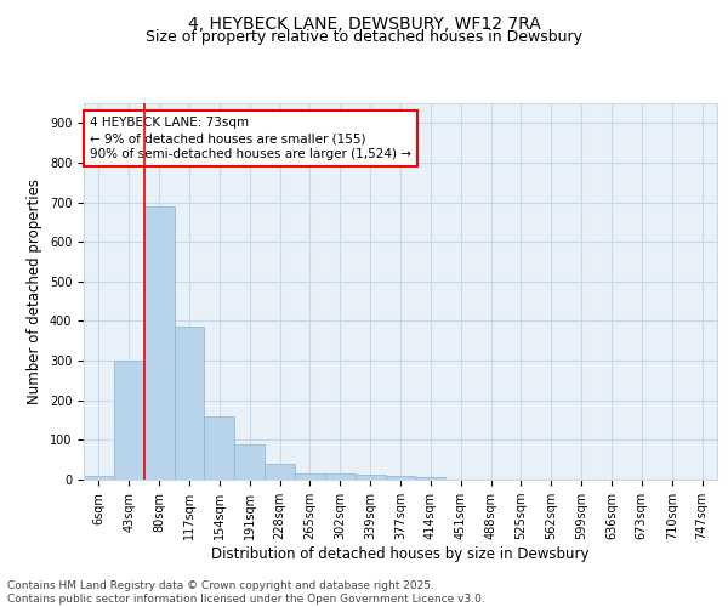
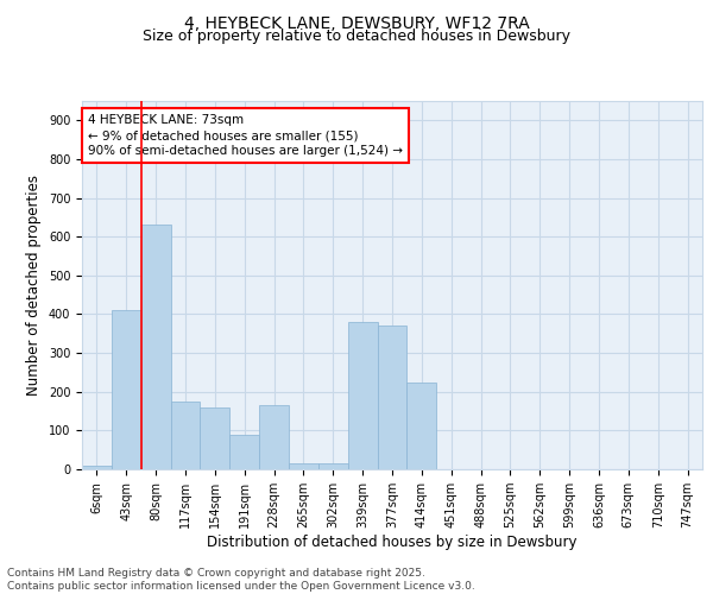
43sqm: 300 -> 410
80sqm: 690 -> 630
117sqm: 385 -> 175
228sqm: 40 -> 165
339sqm: 12 -> 380
377sqm: 10 -> 370
414sqm: 5 -> 225
